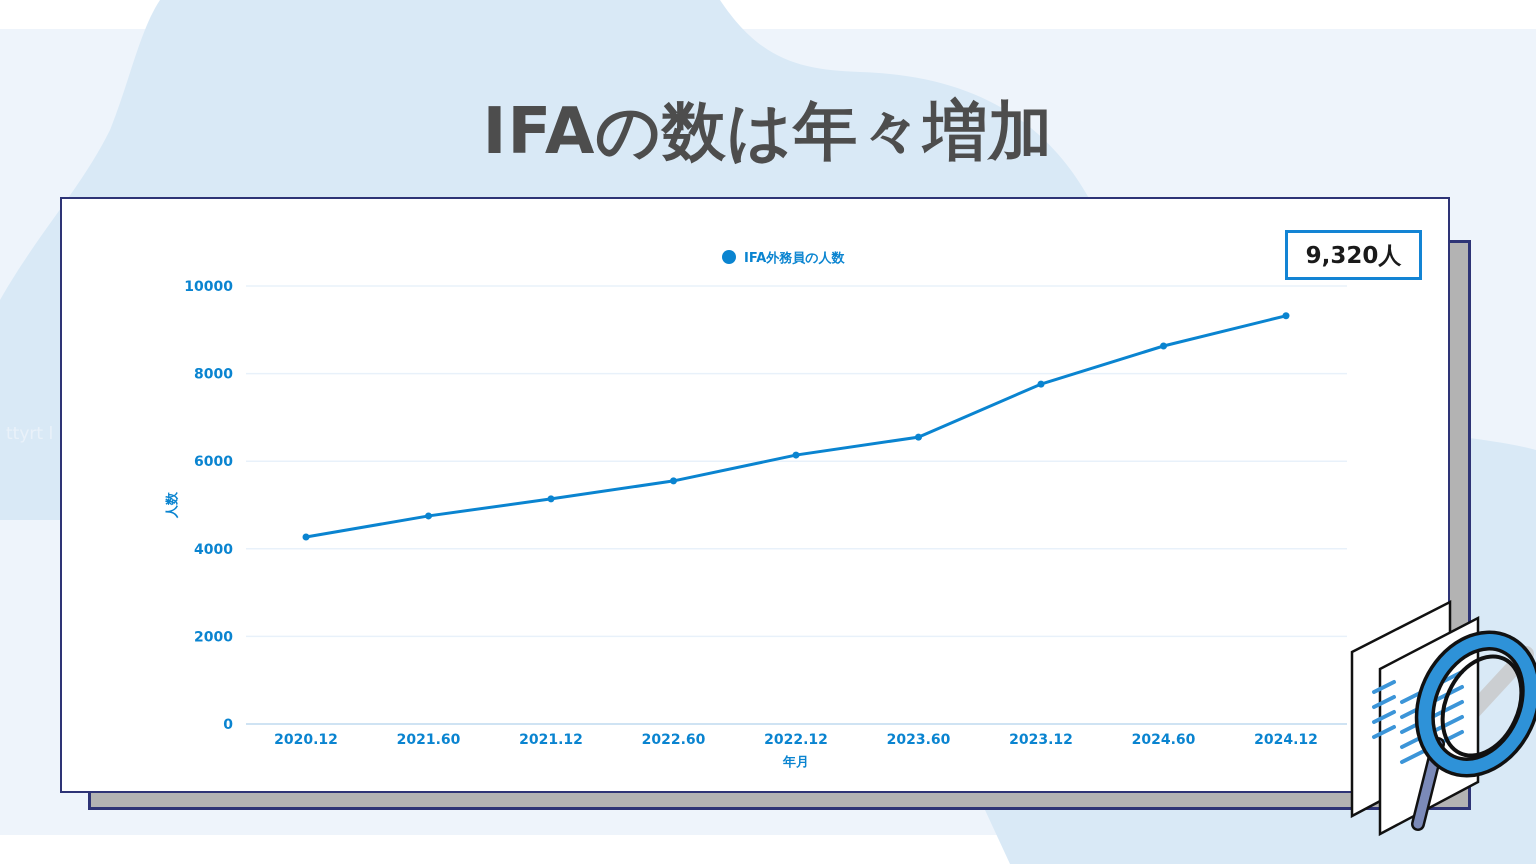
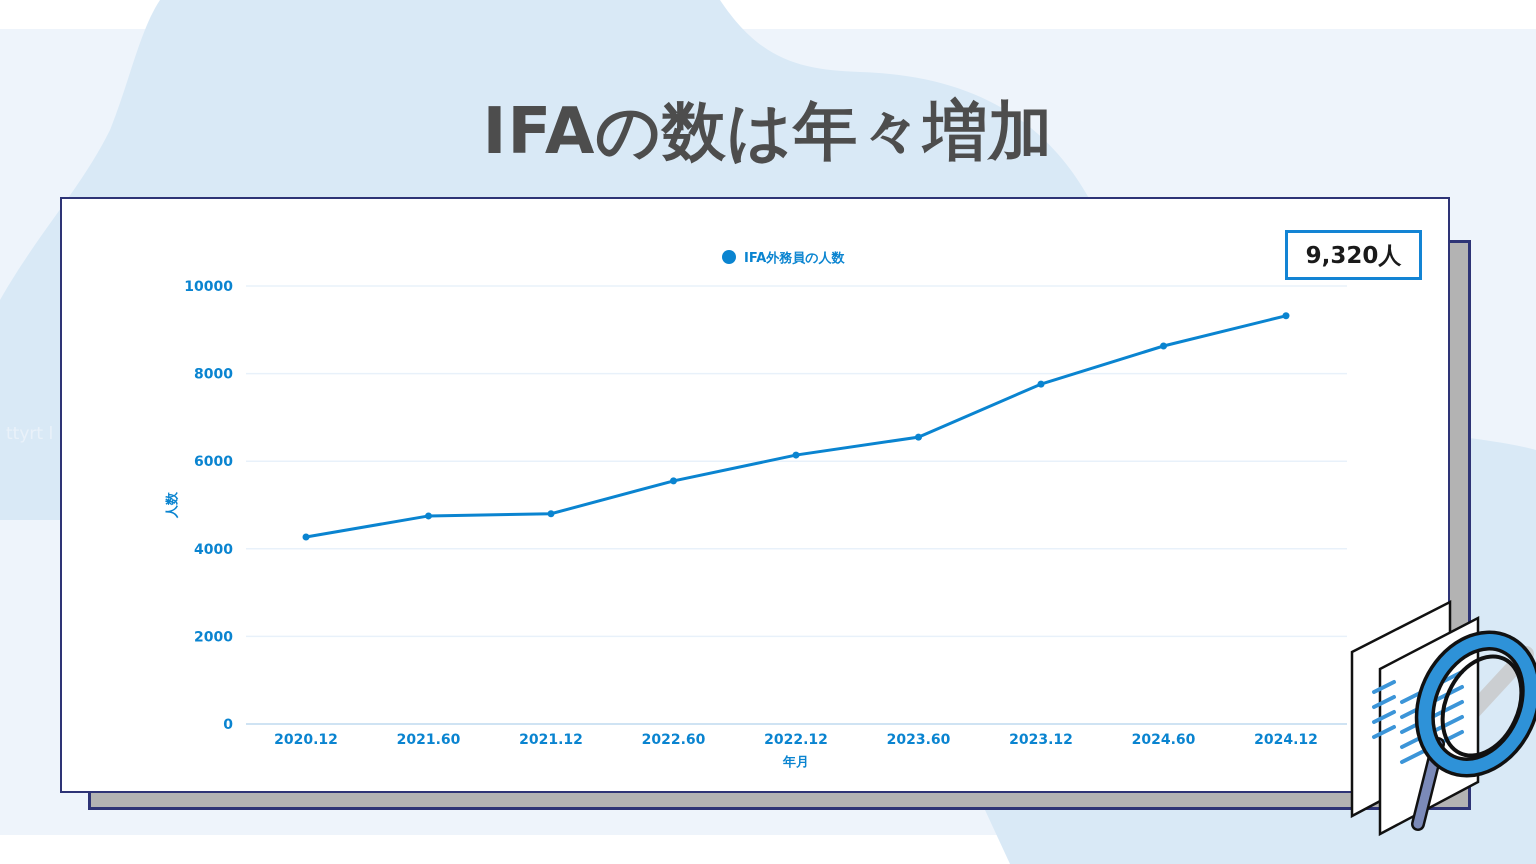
2021.12: 5100 -> 4800
